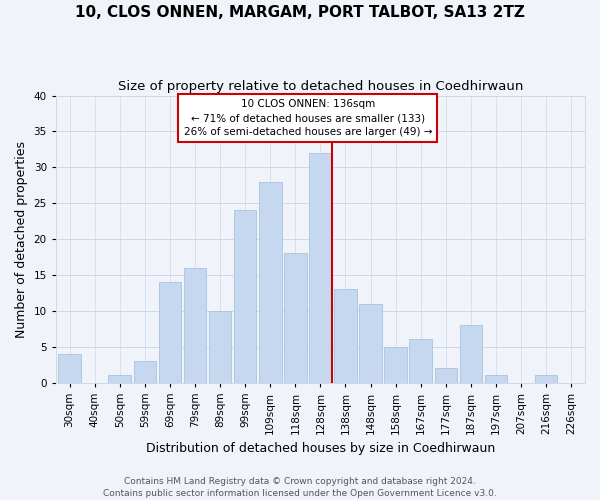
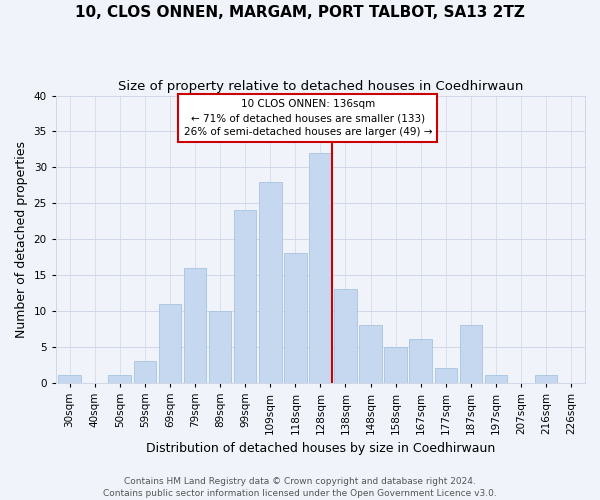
30sqm: 4 -> 1
69sqm: 14 -> 11
148sqm: 11 -> 8
